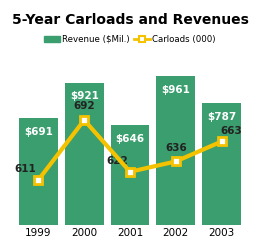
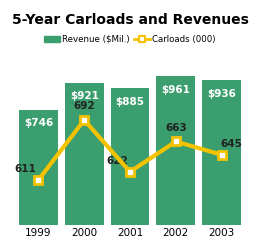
Revenue ($Mil.)/1999: $691 -> $746
Revenue ($Mil.)/2001: $646 -> $885
Carloads (000)/2002: 636 -> 663
Revenue ($Mil.)/2003: $787 -> $936
Carloads (000)/2003: 663 -> 645
